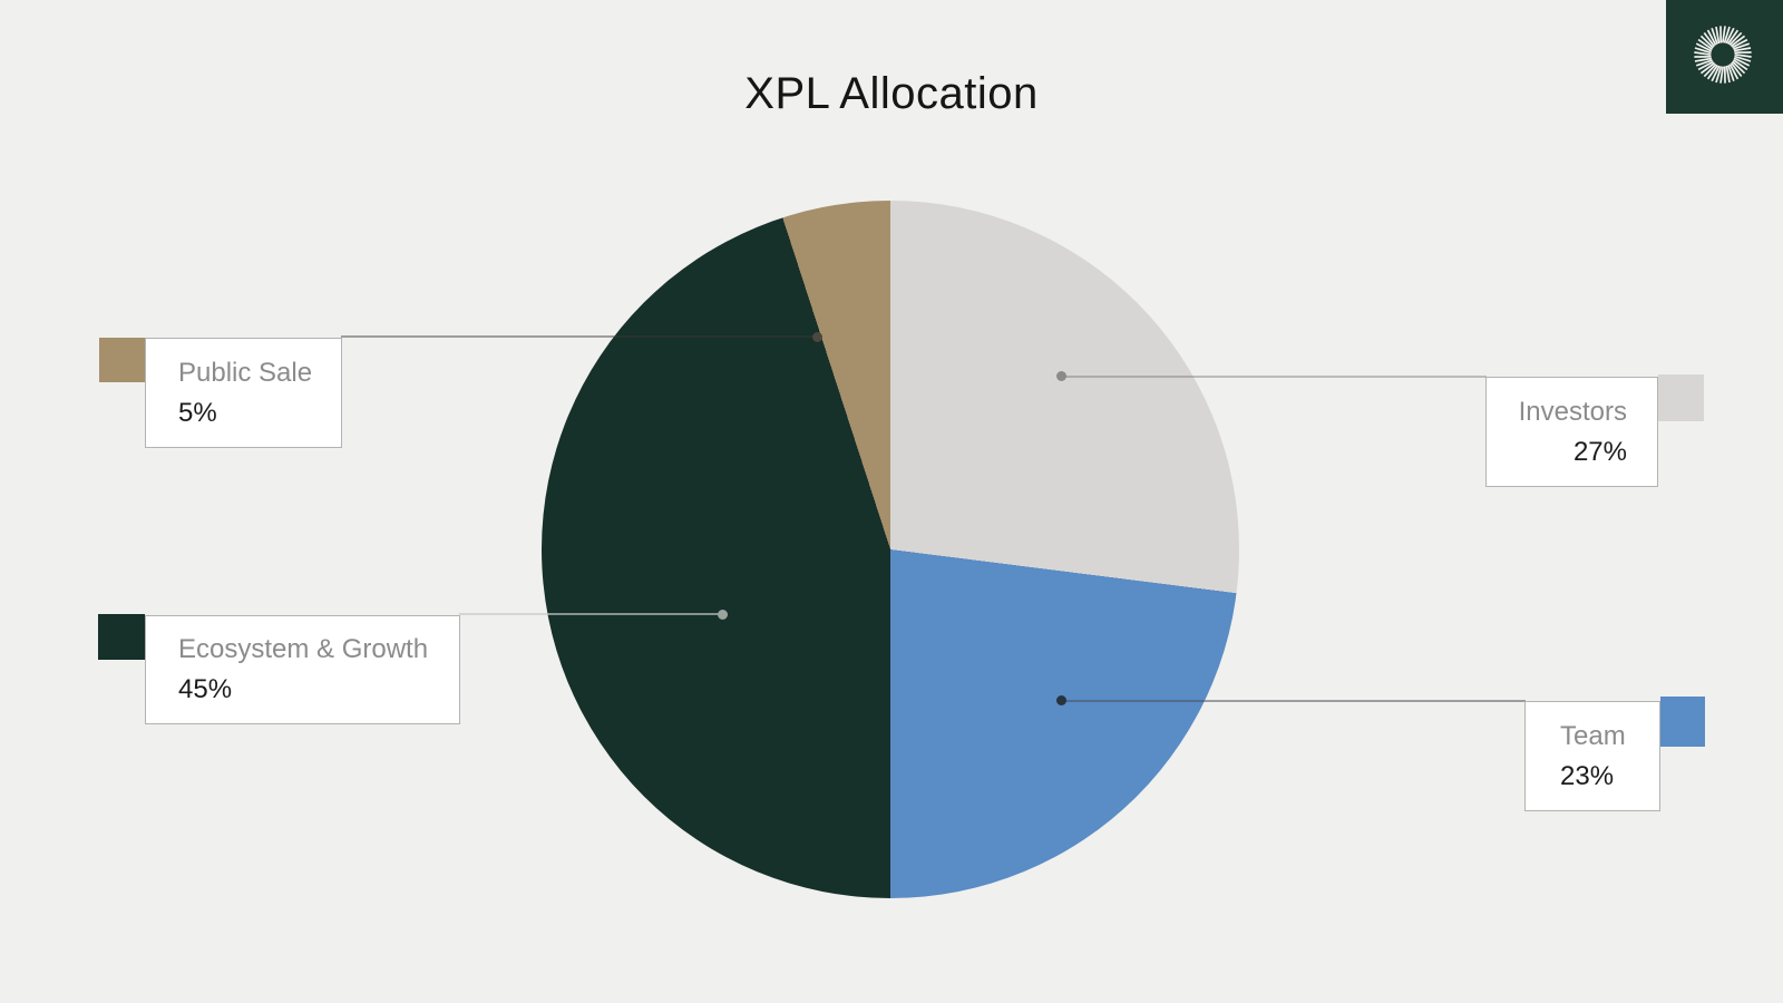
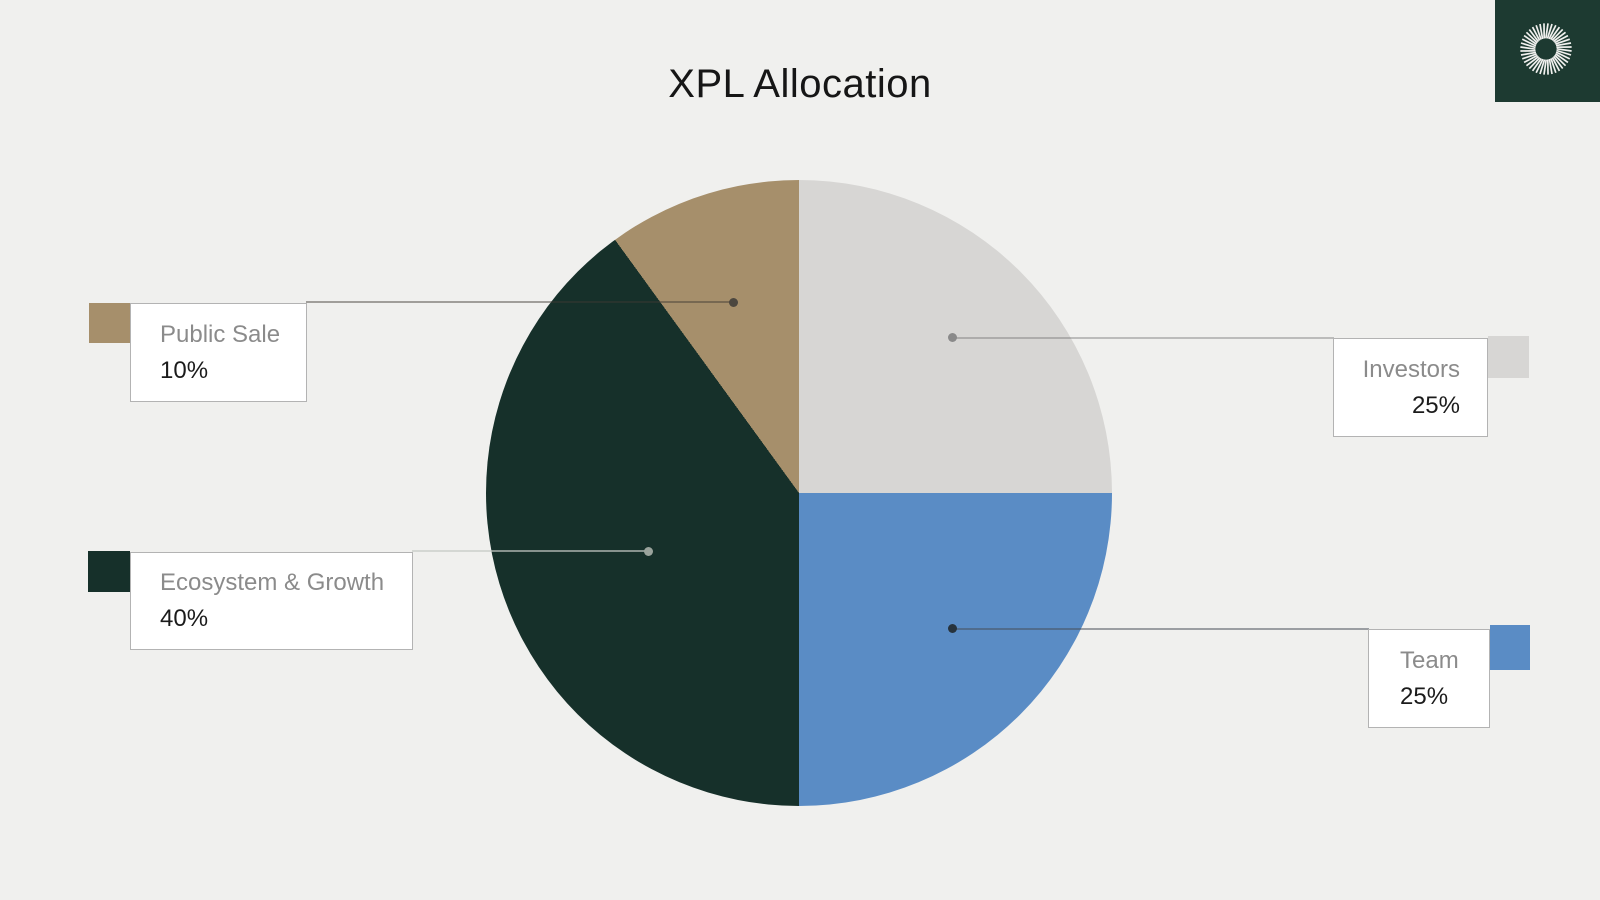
Investors: 27% -> 25%
Team: 23% -> 25%
Ecosystem & Growth: 45% -> 40%
Public Sale: 5% -> 10%
